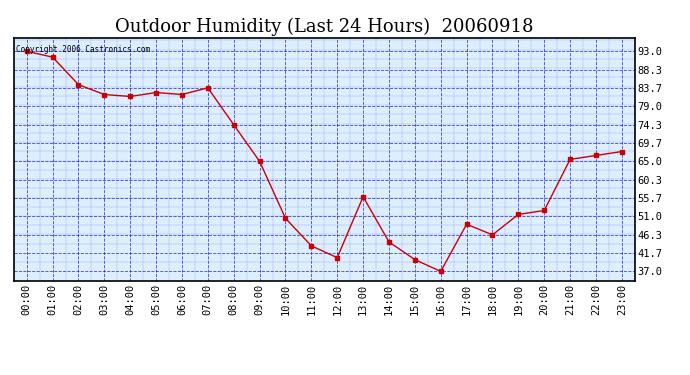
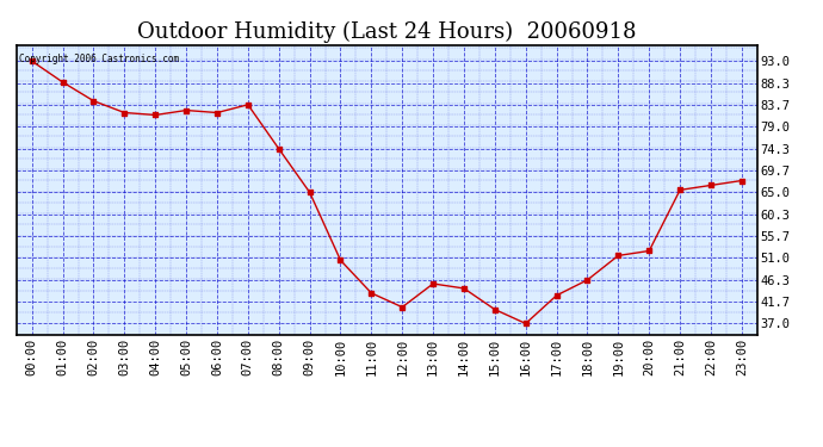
01:00: 91.5 -> 88.5
13:00: 56.0 -> 45.5
17:00: 49.0 -> 43.0
